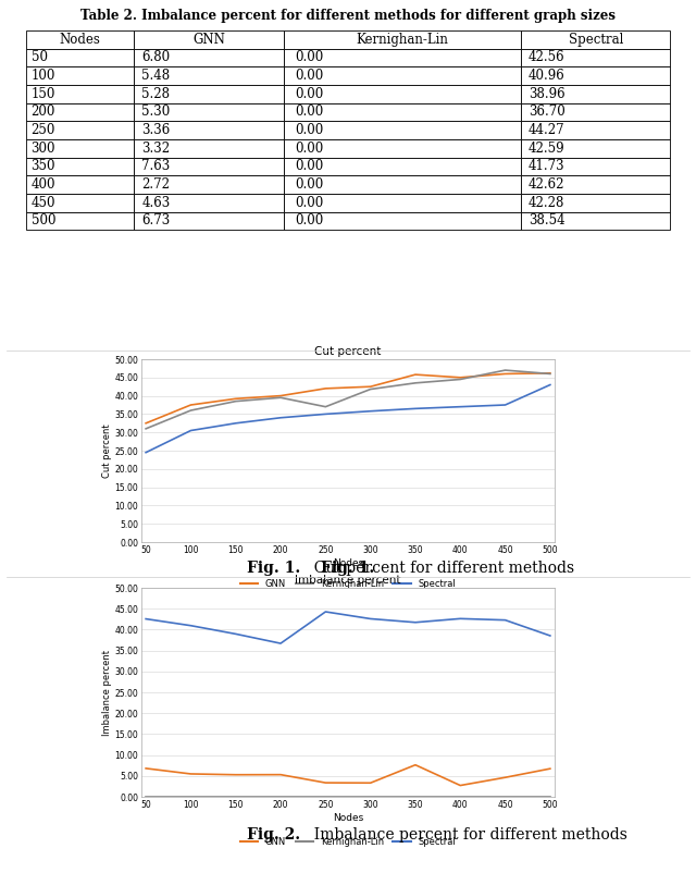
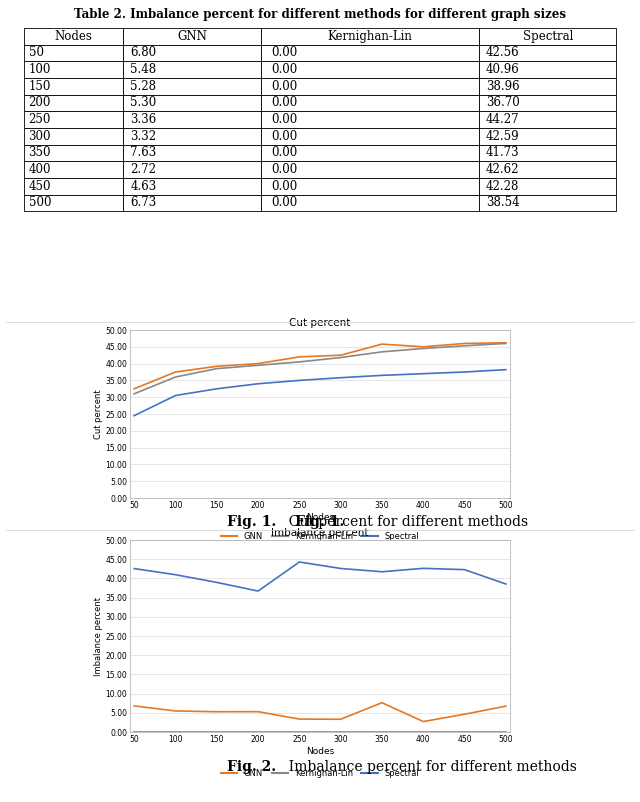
Cut percent/Kernighan-Lin/250: 37.0 -> 40.5
Cut percent/Kernighan-Lin/450: 47.0 -> 45.3
Cut percent/Spectral/500: 43.0 -> 38.2
